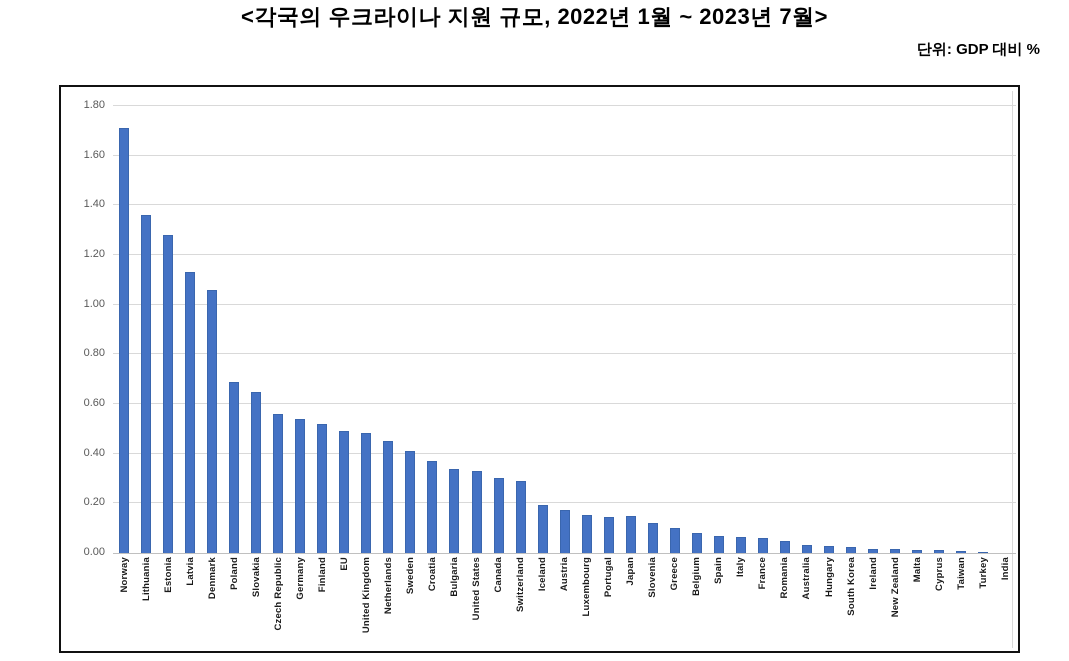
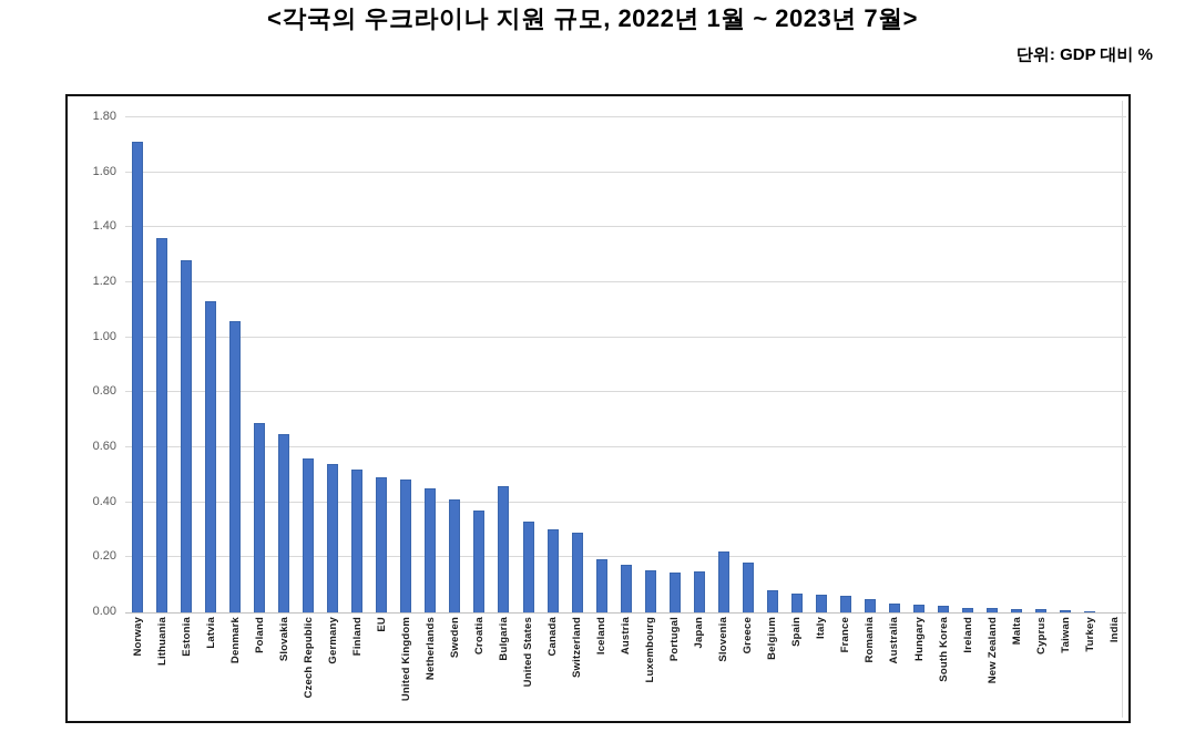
Bulgaria: 0.34 -> 0.46
Slovenia: 0.12 -> 0.22
Greece: 0.10 -> 0.18
